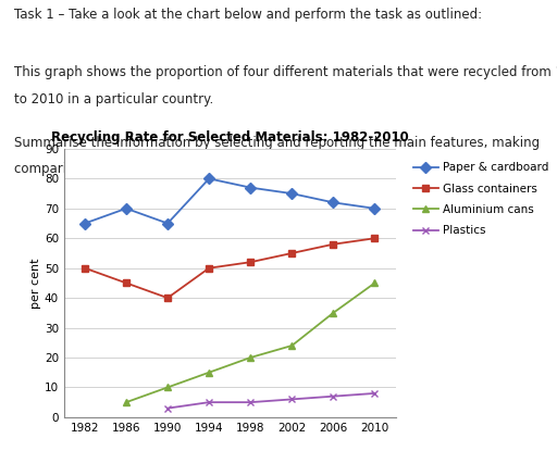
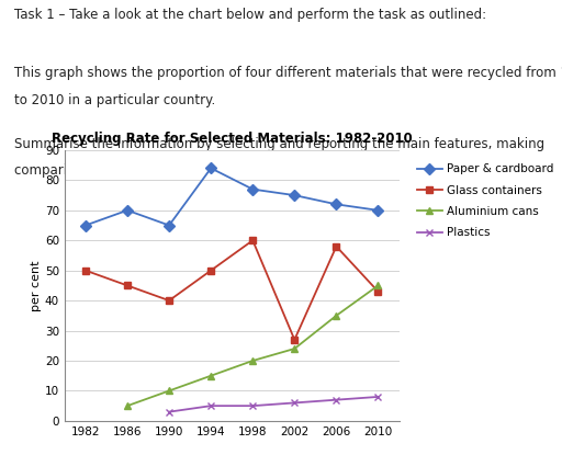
Paper & cardboard/1994: 80 -> 84
Glass containers/1998: 52 -> 60
Glass containers/2002: 55 -> 27
Glass containers/2010: 60 -> 43
